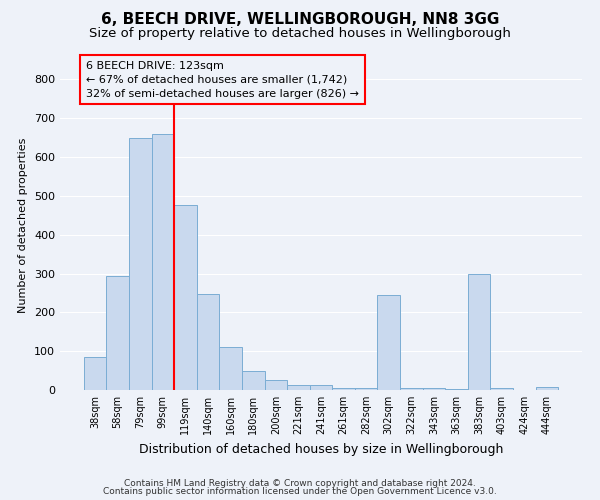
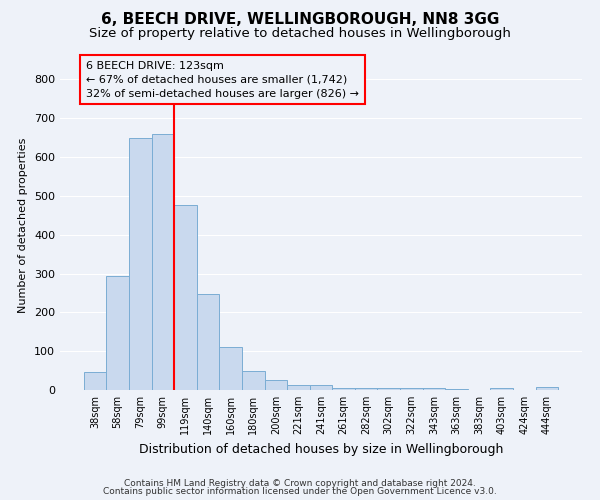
38sqm: 85 -> 46
302sqm: 245 -> 5
383sqm: 300 -> 1
